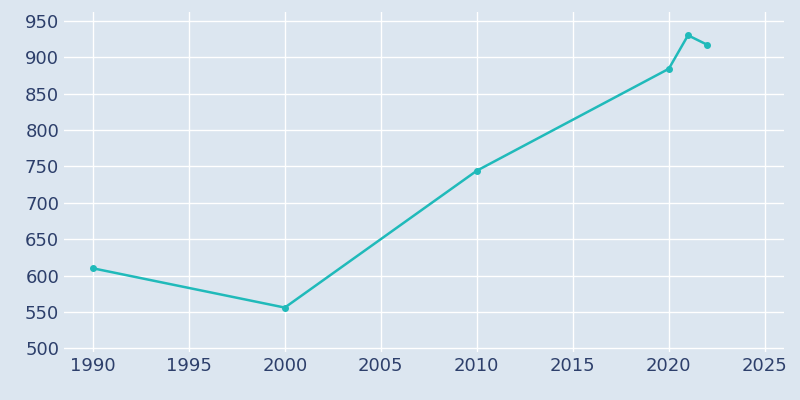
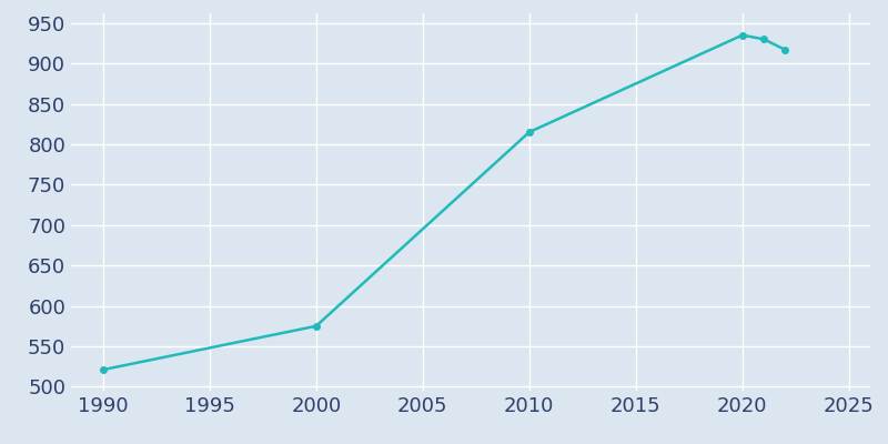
1990: 610 -> 521
2000: 556 -> 575
2010: 744 -> 815
2020: 884 -> 935
